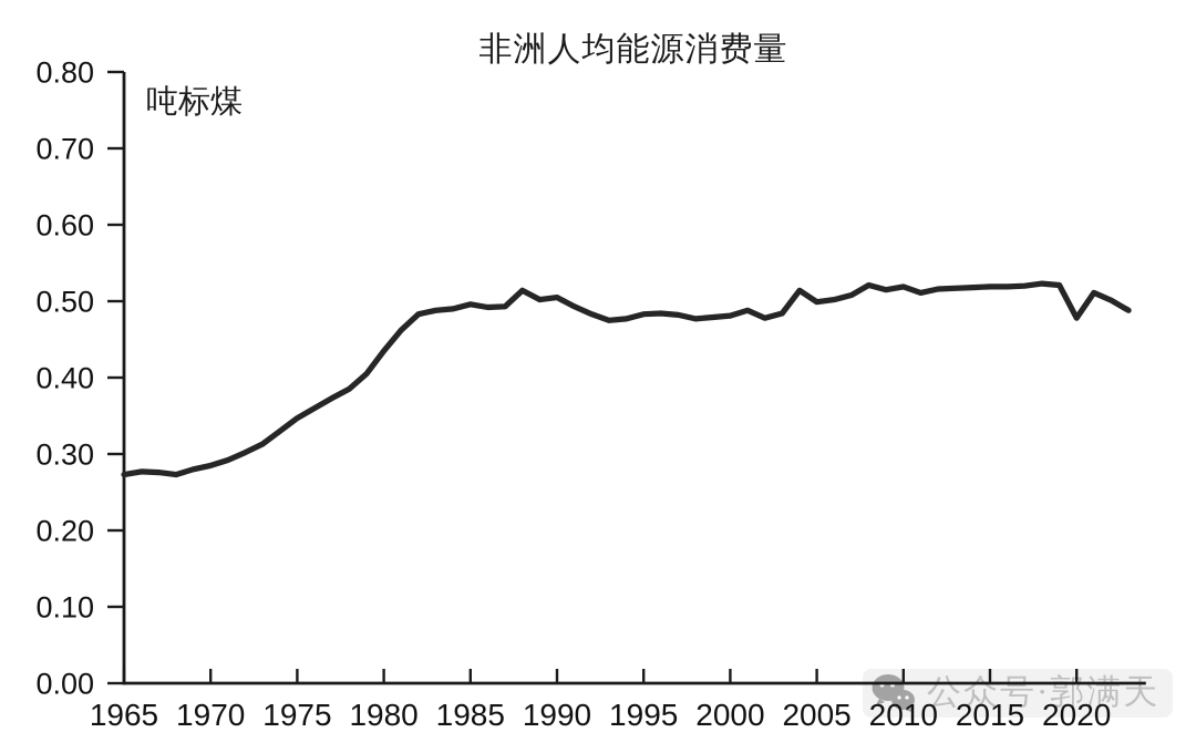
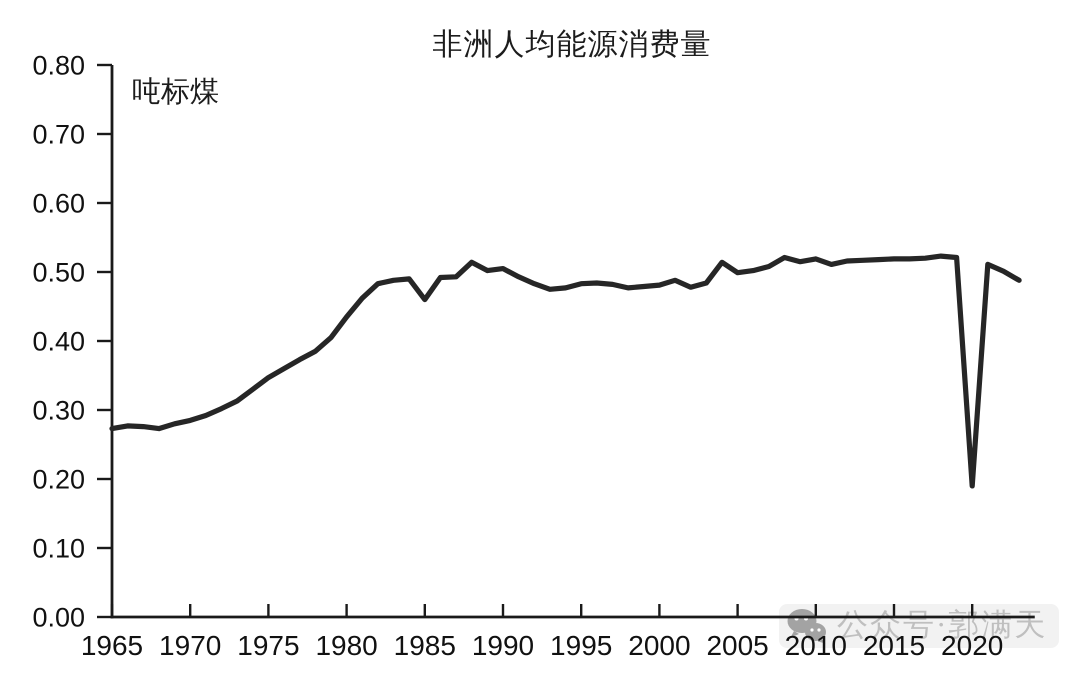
1985: 0.50 -> 0.46
2020: 0.48 -> 0.19
